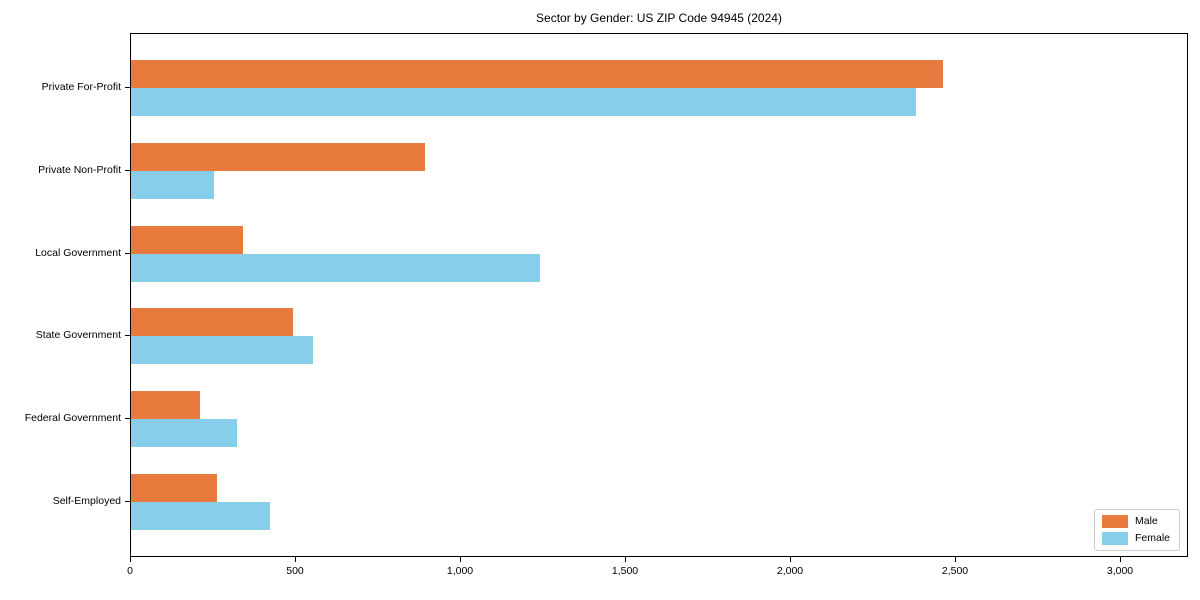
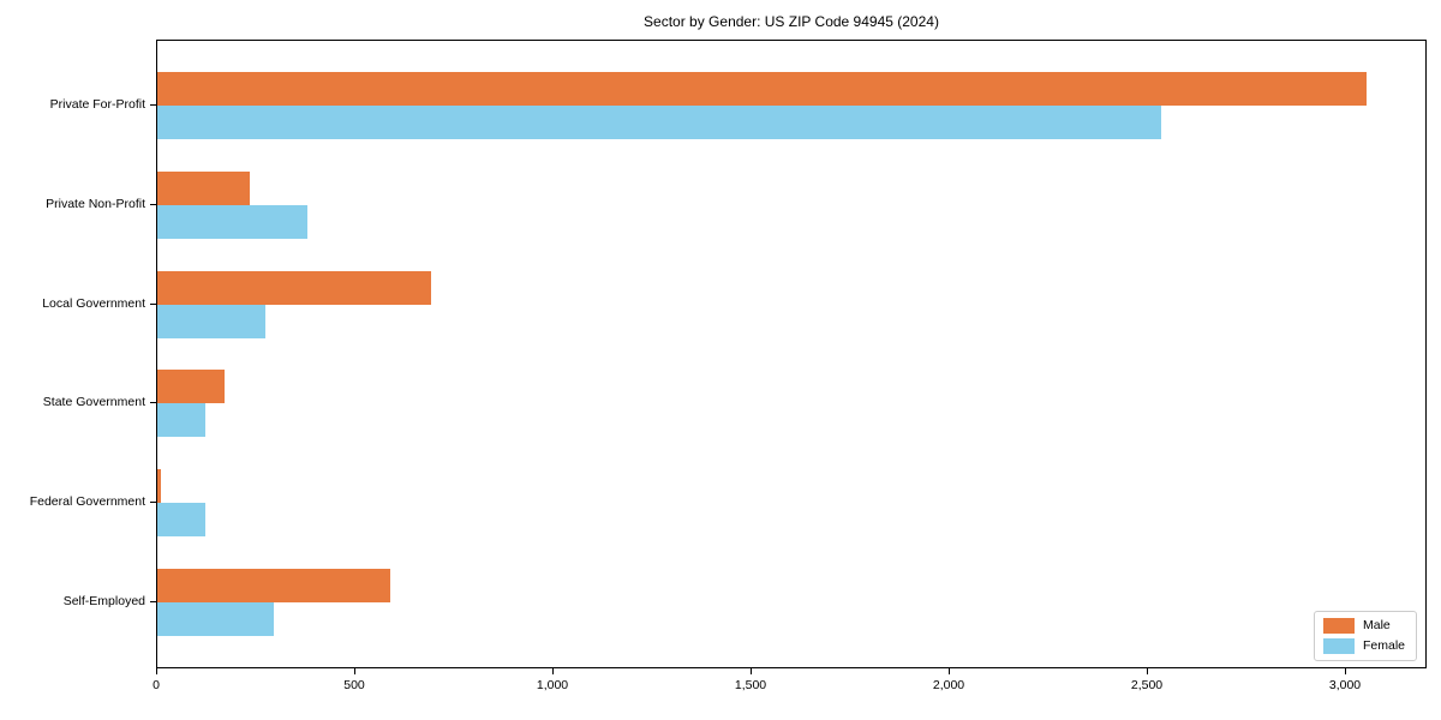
Male/Private For-Profit: 2460 -> 3050
Female/Private For-Profit: 2380 -> 2530
Male/Private Non-Profit: 890 -> 230
Female/Private Non-Profit: 250 -> 380
Male/Local Government: 340 -> 690
Female/Local Government: 1240 -> 270
Male/State Government: 490 -> 170
Female/State Government: 550 -> 120
Male/Federal Government: 210 -> 10
Female/Federal Government: 320 -> 120
Male/Self-Employed: 260 -> 590
Female/Self-Employed: 420 -> 290
